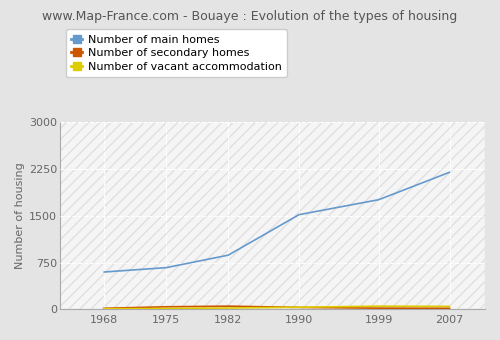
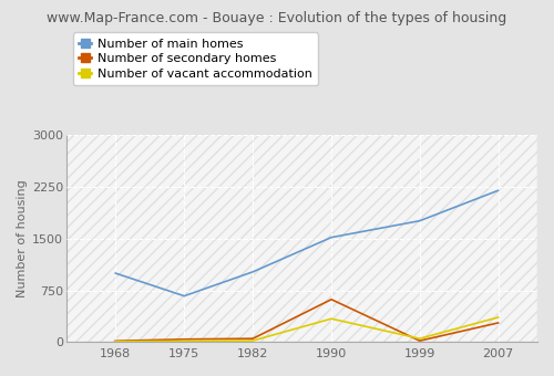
Number of main homes/1968: 600 -> 1000
Number of main homes/1982: 870 -> 1020
Number of secondary homes/1990: 30 -> 620
Number of vacant accommodation/1990: 40 -> 340
Number of secondary homes/2007: 20 -> 280
Number of vacant accommodation/2007: 50 -> 360
